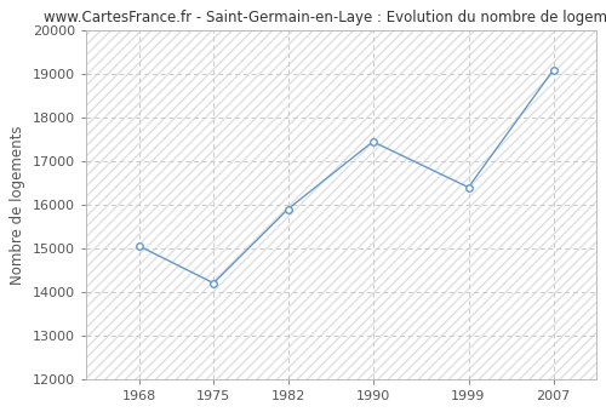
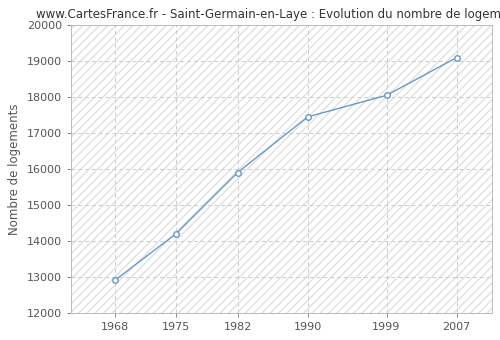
1968: 15050 -> 12900
1999: 16400 -> 18050
